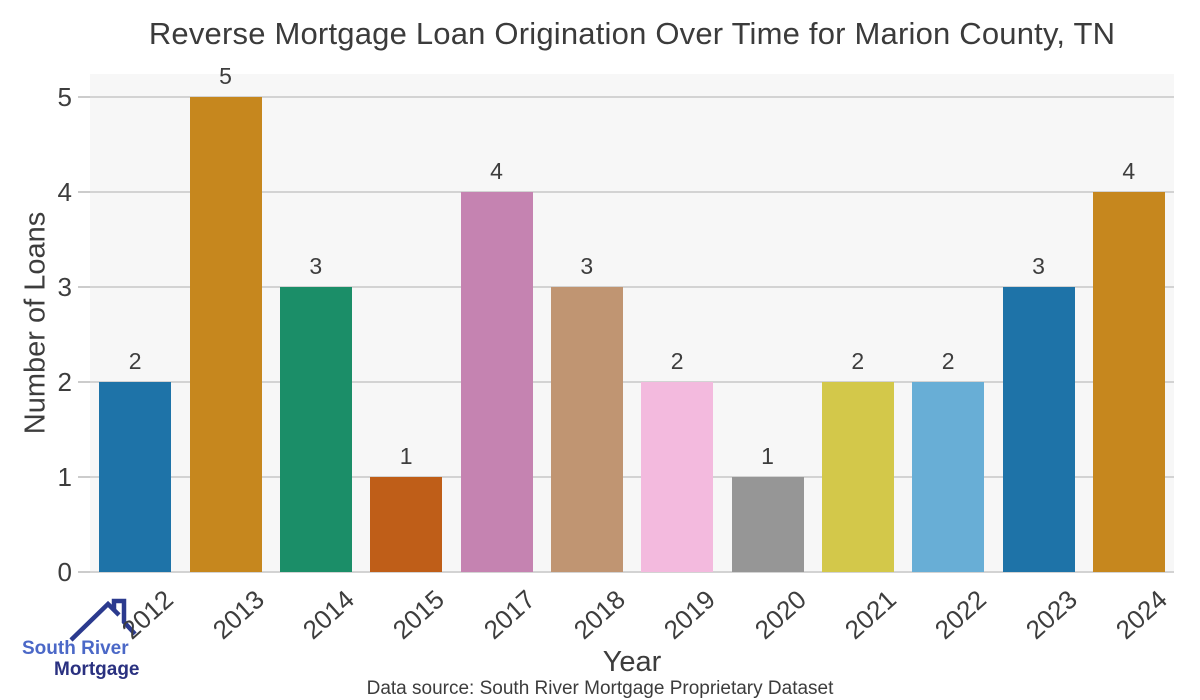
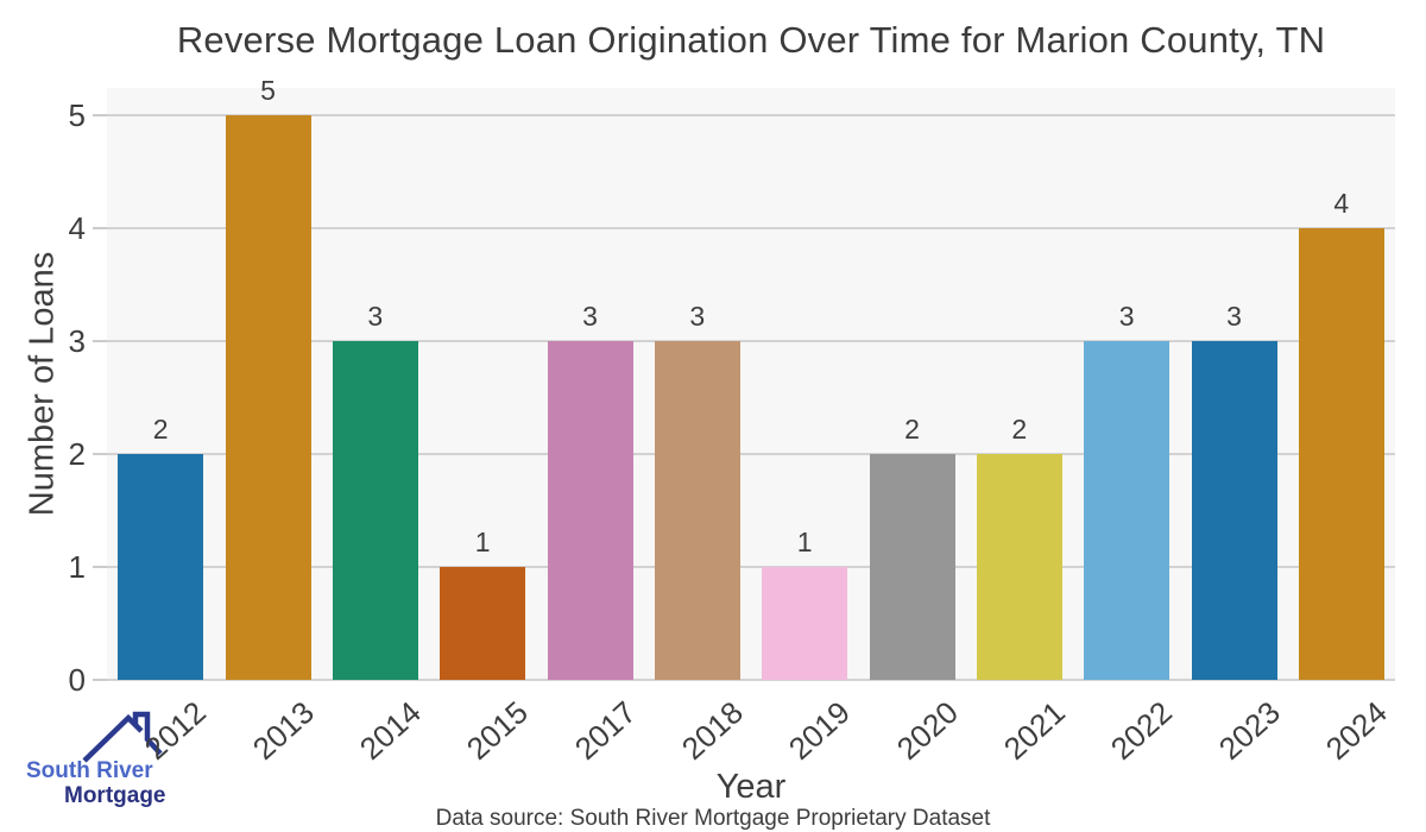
2017: 4 -> 3
2019: 2 -> 1
2020: 1 -> 2
2022: 2 -> 3
